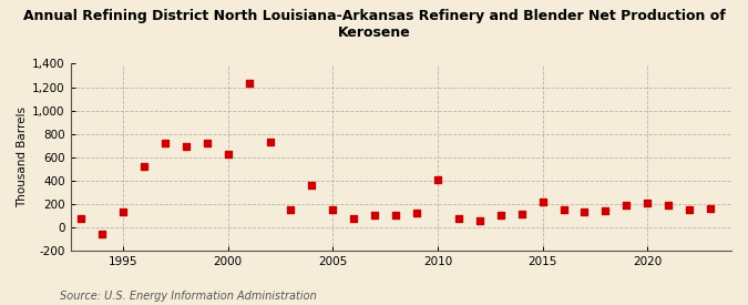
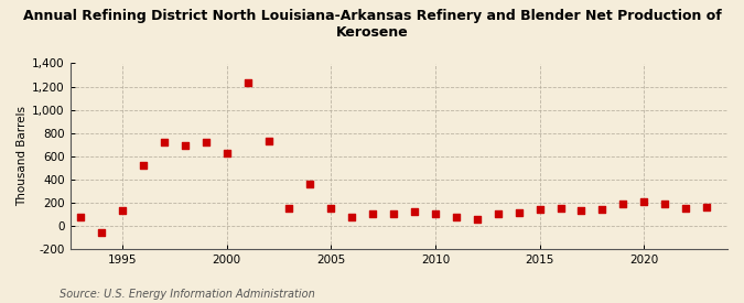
2010: 410 -> 100
2015: 220 -> 140
